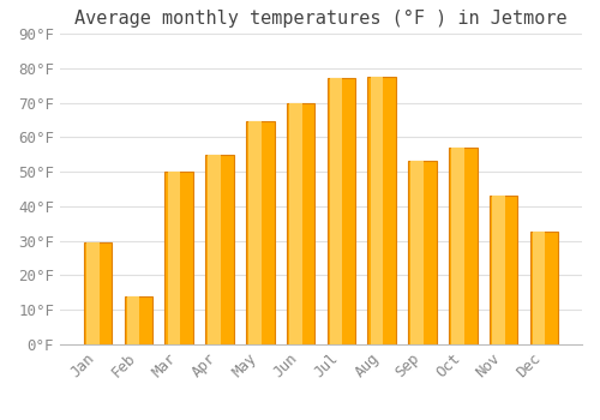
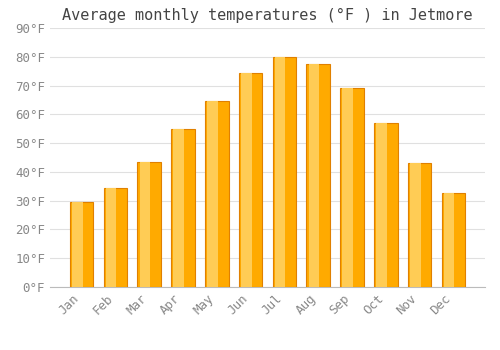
Feb: 14.0°F -> 34.5°F
Mar: 50.0°F -> 43.5°F
Jun: 70.0°F -> 74.5°F
Jul: 77.0°F -> 80.0°F
Sep: 53.0°F -> 69.0°F
